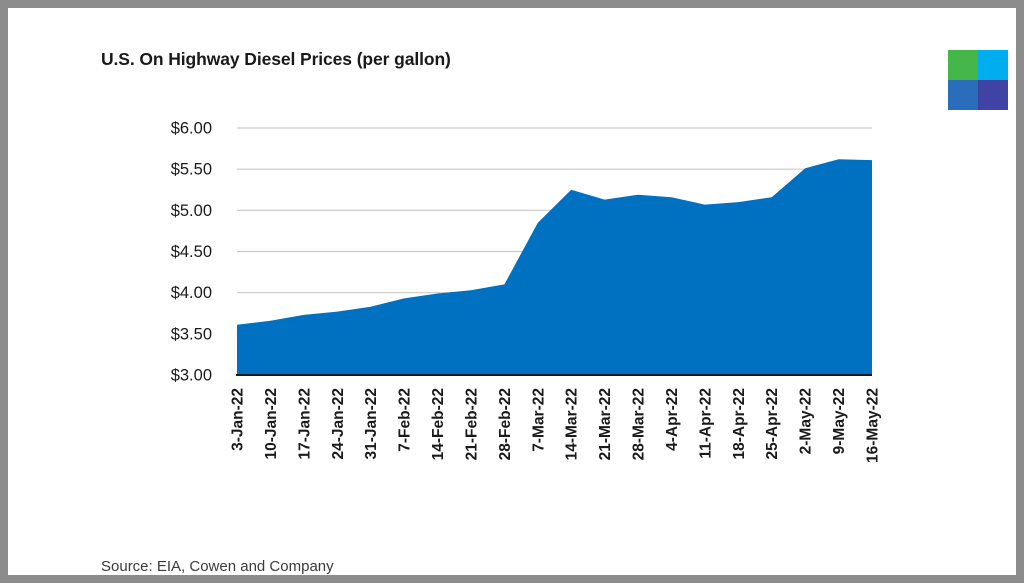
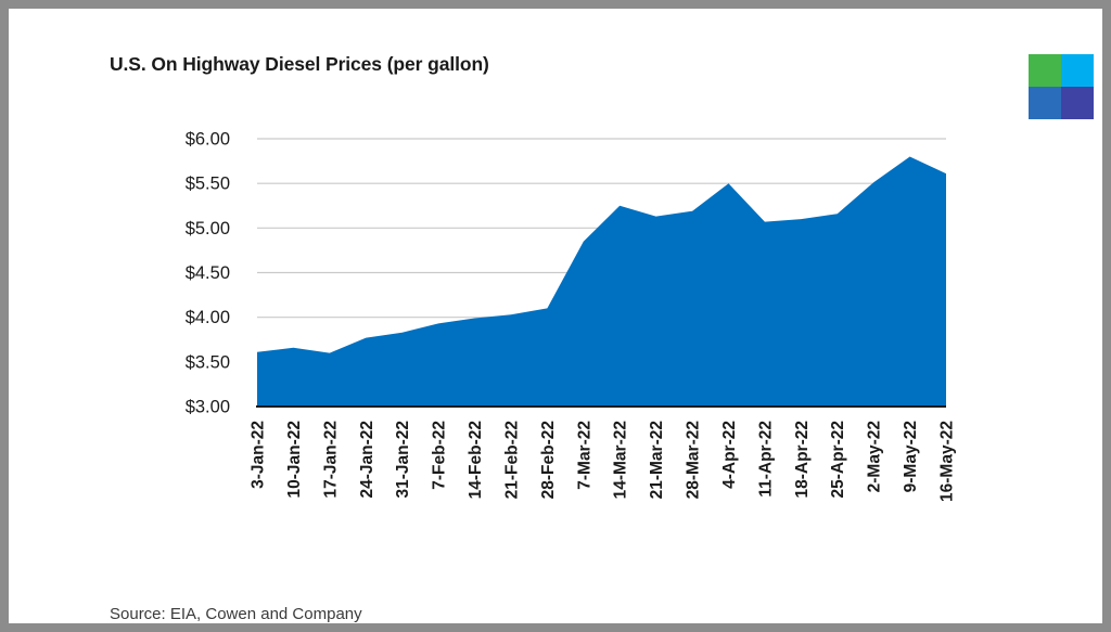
17-Jan-22: $3.7 -> $3.6
4-Apr-22: $5.2 -> $5.5
9-May-22: $5.6 -> $5.8
